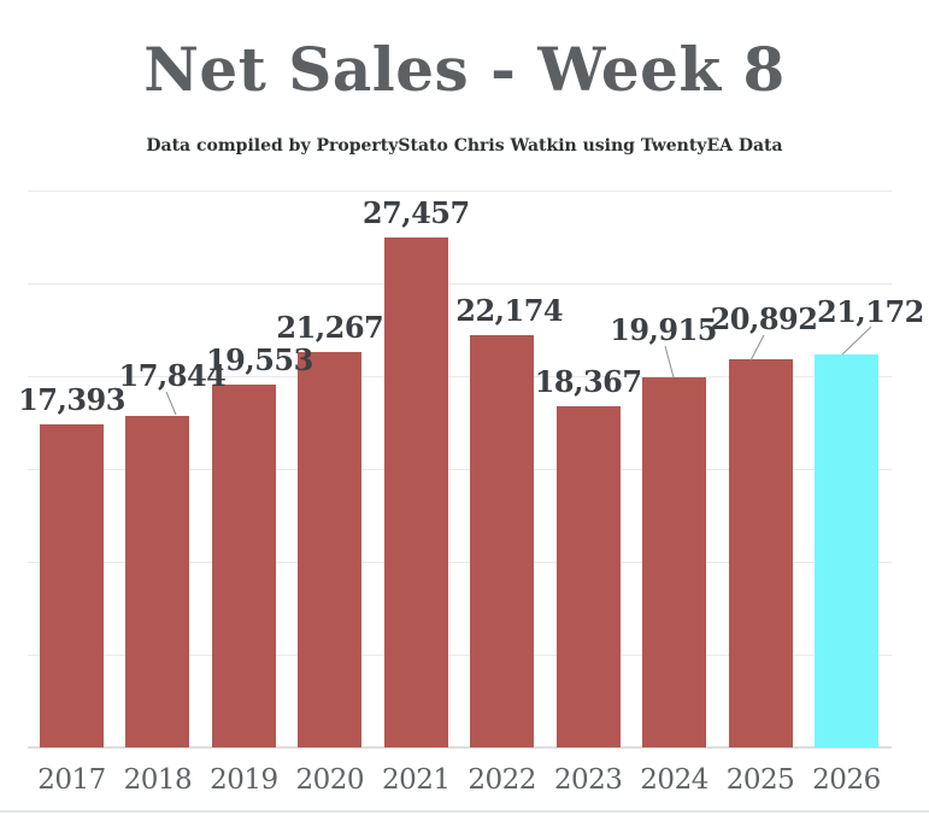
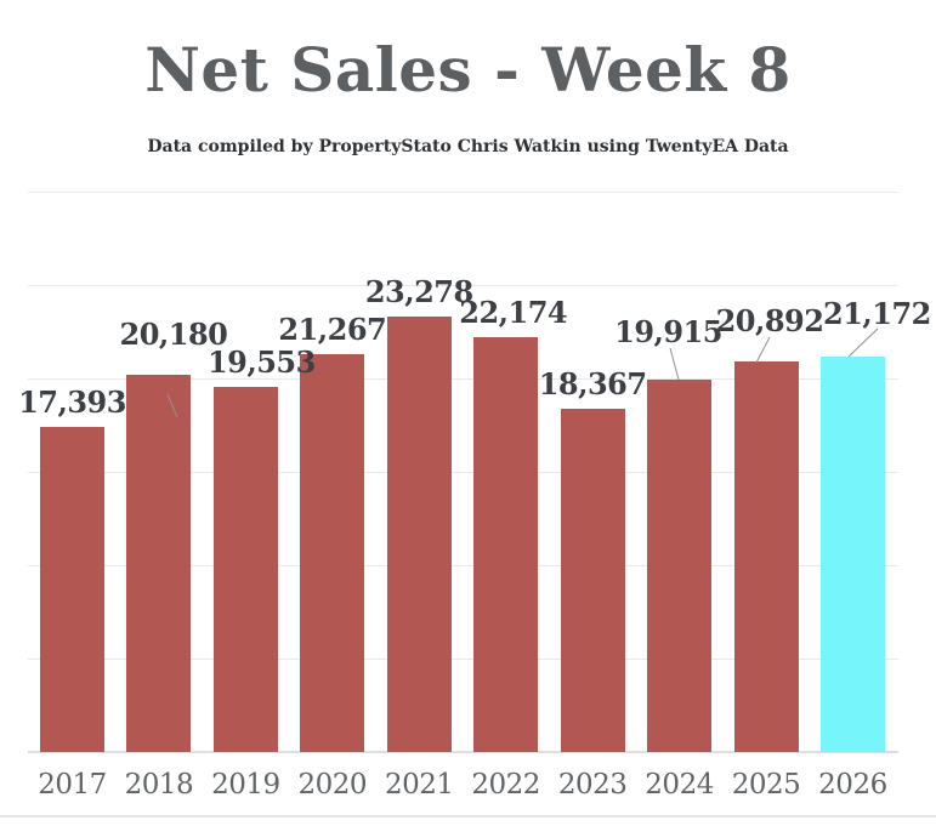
2018: 17,844 -> 20,180
2021: 27,457 -> 23,278
